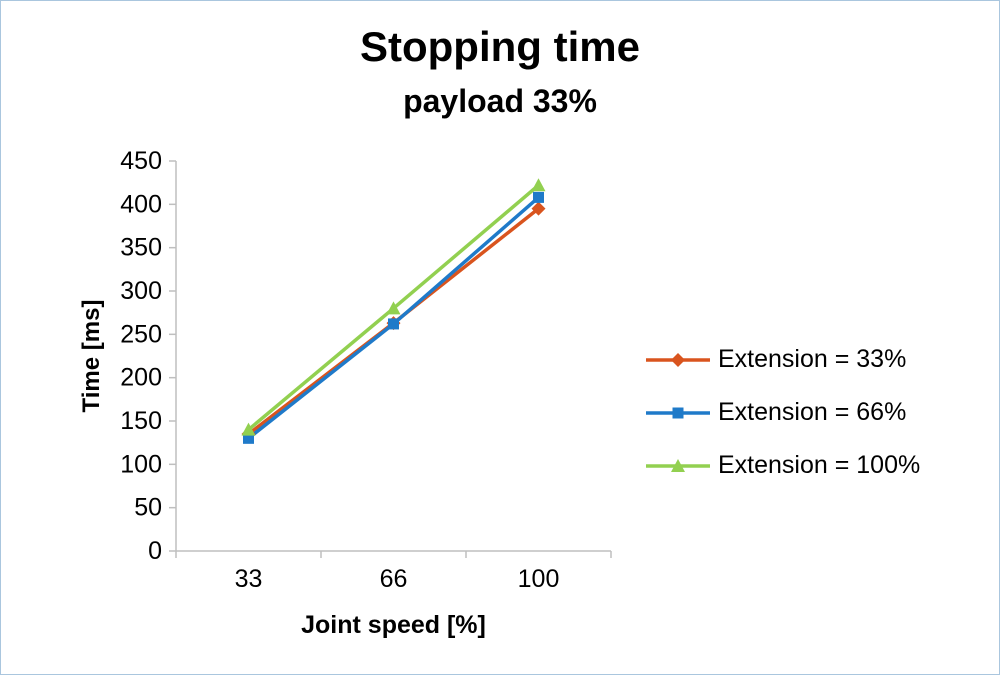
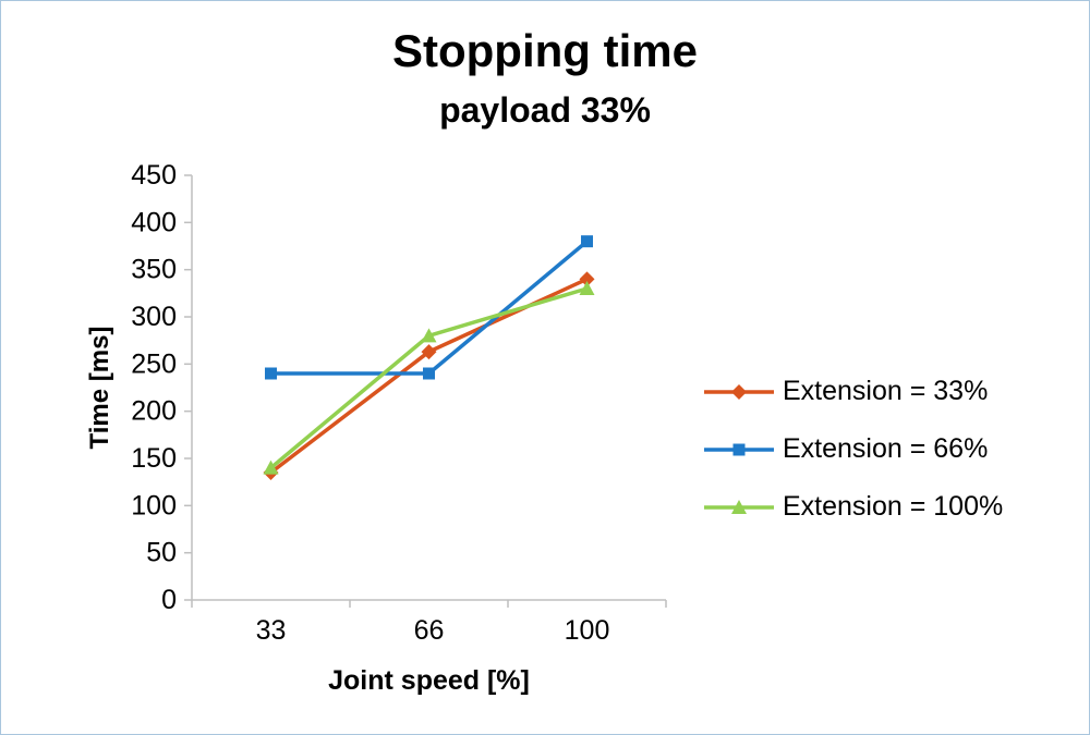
Extension = 66%/33: 130 -> 240
Extension = 66%/66: 260 -> 240
Extension = 33%/100: 400 -> 340
Extension = 66%/100: 410 -> 380
Extension = 100%/100: 420 -> 330
